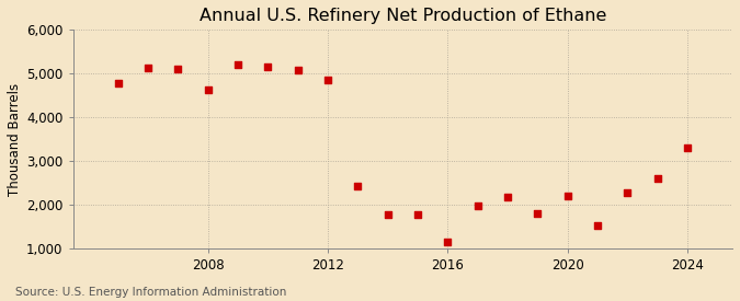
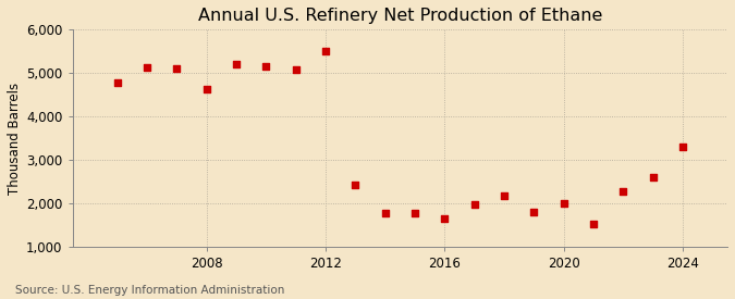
2012: 4,850 -> 5,500
2016: 1,150 -> 1,650
2020: 2,200 -> 2,000
